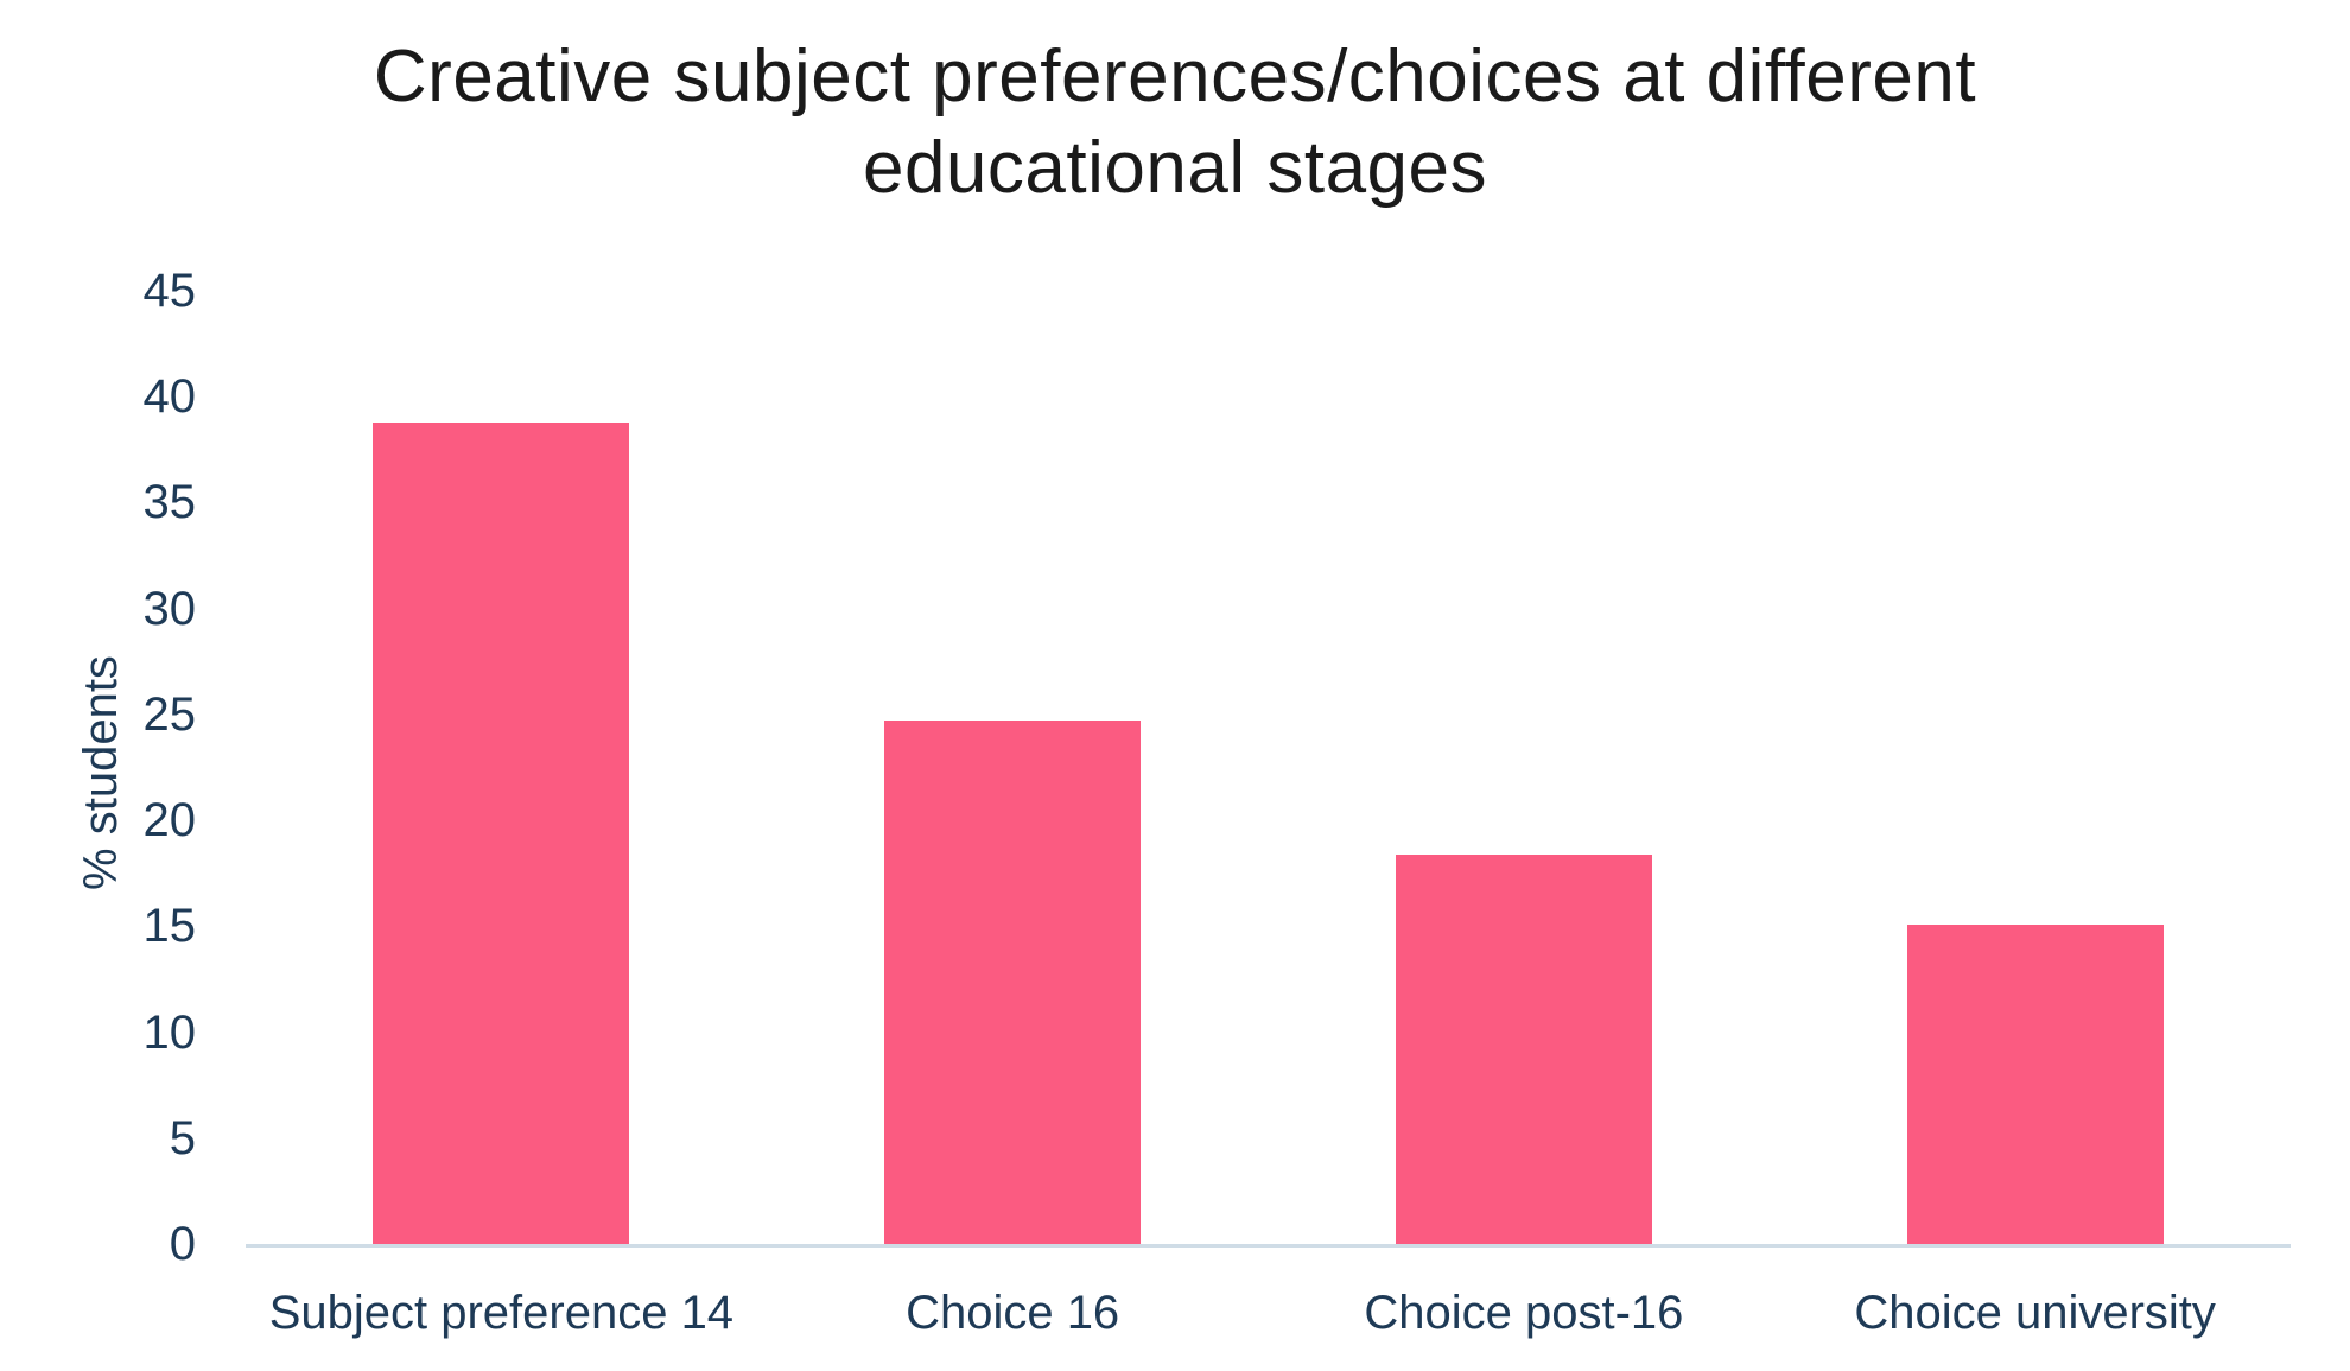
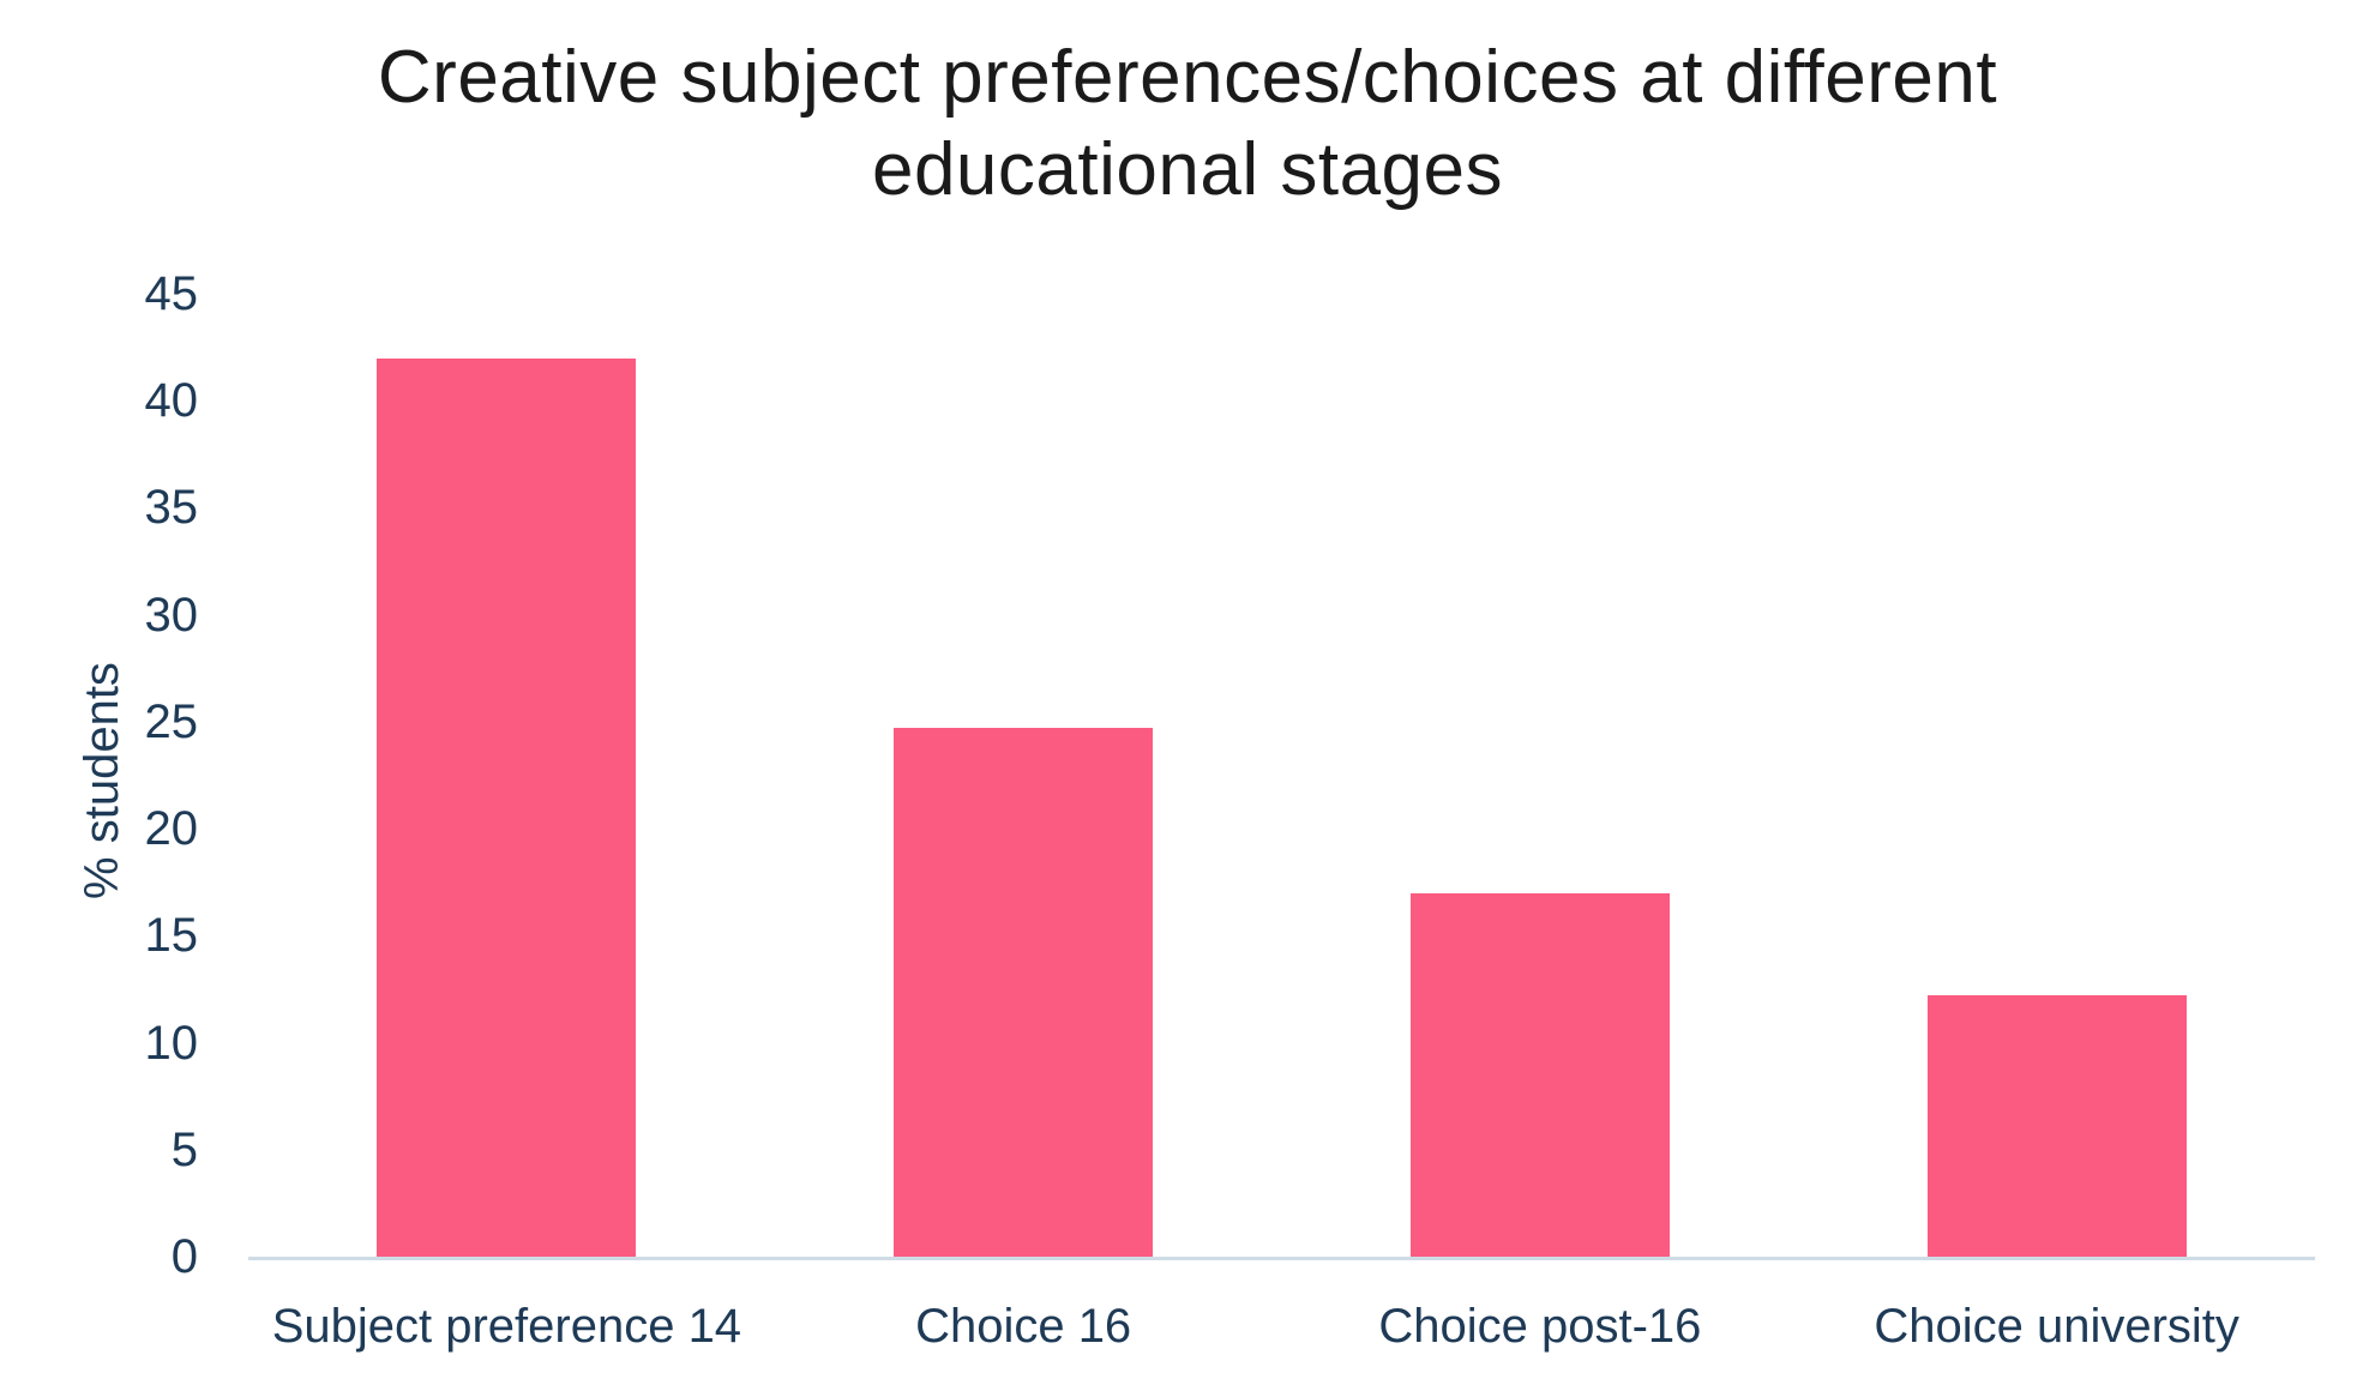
Subject preference 14: 38.8 -> 42.0
Choice post-16: 18.4 -> 17.0
Choice university: 15.1 -> 12.2
